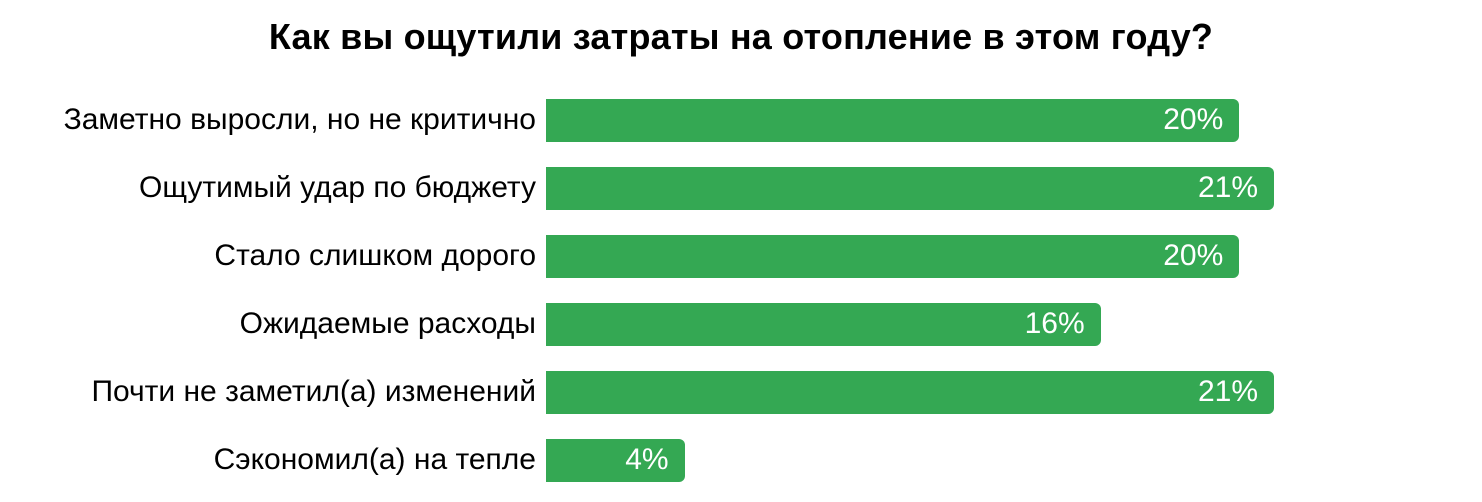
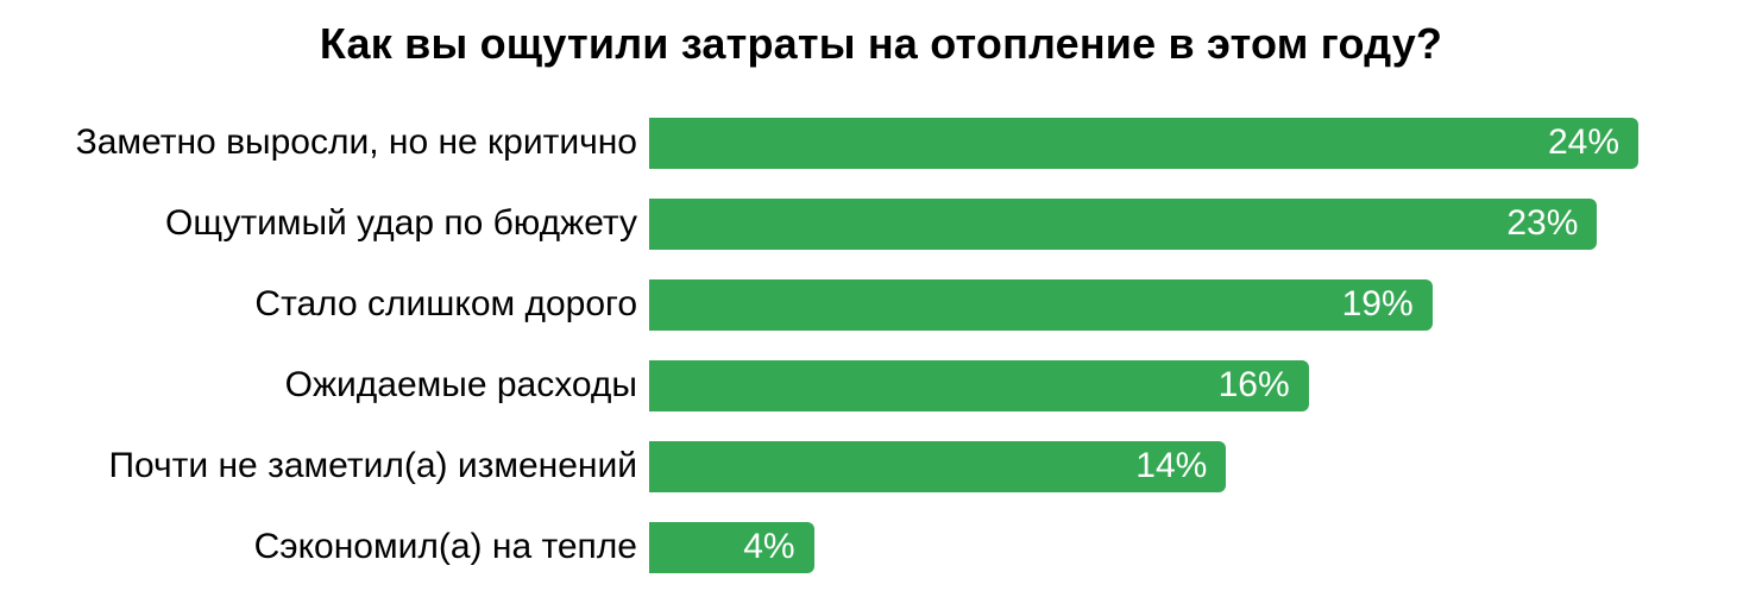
Заметно выросли, но не критично: 20% -> 24%
Ощутимый удар по бюджету: 21% -> 23%
Стало слишком дорого: 20% -> 19%
Почти не заметил(а) изменений: 21% -> 14%
